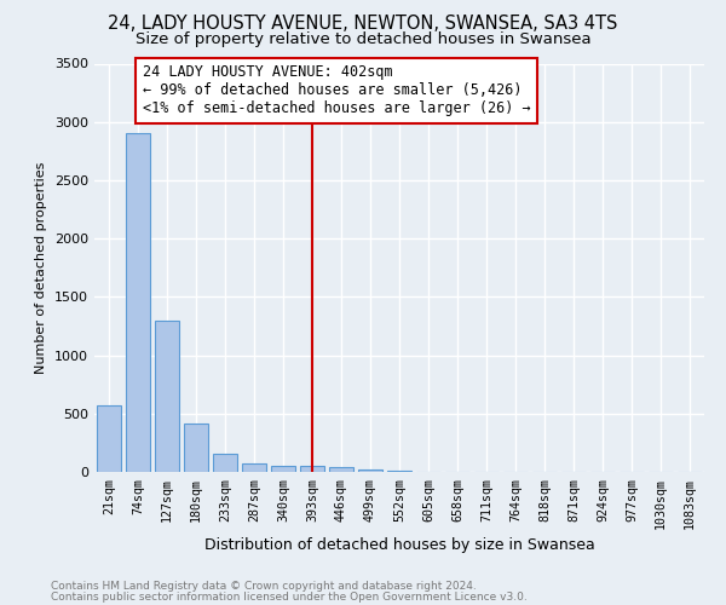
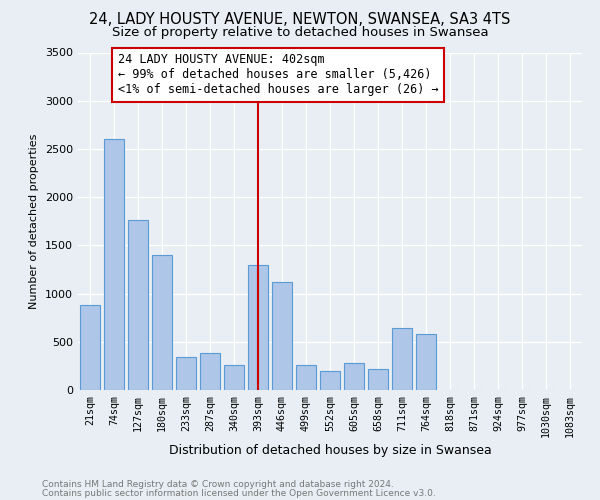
21sqm: 570 -> 880
74sqm: 2900 -> 2600
127sqm: 1300 -> 1760
180sqm: 420 -> 1400
233sqm: 160 -> 340
287sqm: 80 -> 380
340sqm: 50 -> 260
393sqm: 50 -> 1300
446sqm: 40 -> 1120
499sqm: 20 -> 260
552sqm: 10 -> 200
605sqm: 0 -> 280
658sqm: 0 -> 220
711sqm: 0 -> 640
764sqm: 0 -> 580
